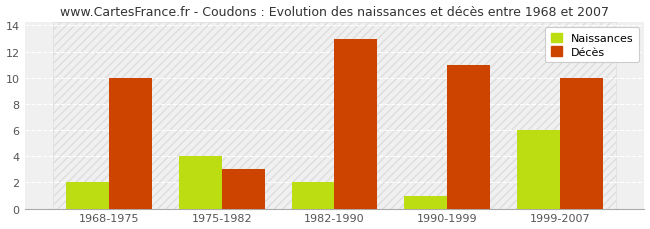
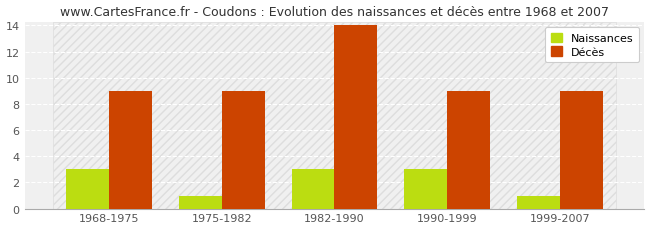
Naissances/1968-1975: 2 -> 3
Décès/1968-1975: 10 -> 9
Naissances/1975-1982: 4 -> 1
Décès/1975-1982: 3 -> 9
Naissances/1982-1990: 2 -> 3
Décès/1982-1990: 13 -> 14
Naissances/1990-1999: 1 -> 3
Décès/1990-1999: 11 -> 9
Naissances/1999-2007: 6 -> 1
Décès/1999-2007: 10 -> 9
